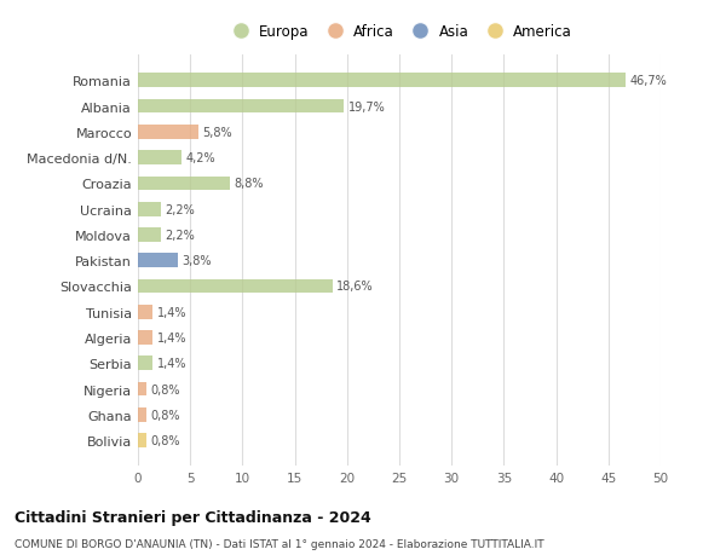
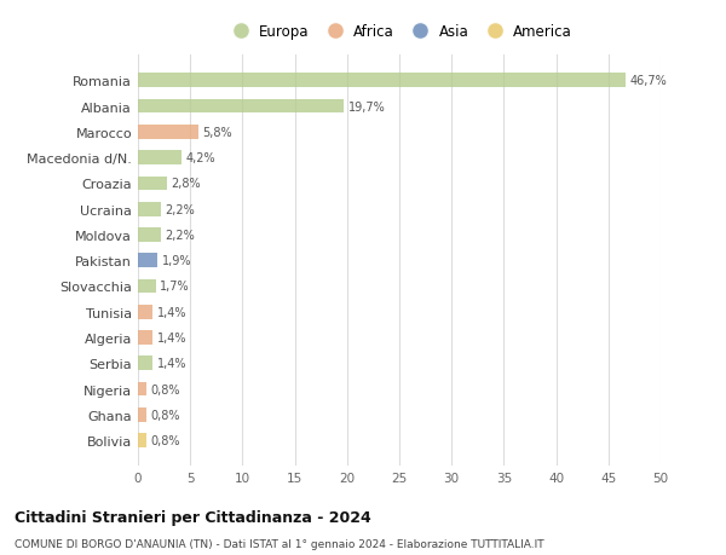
Croazia: 8,8% -> 2,8%
Pakistan: 3,8% -> 1,9%
Slovacchia: 18,6% -> 1,7%
